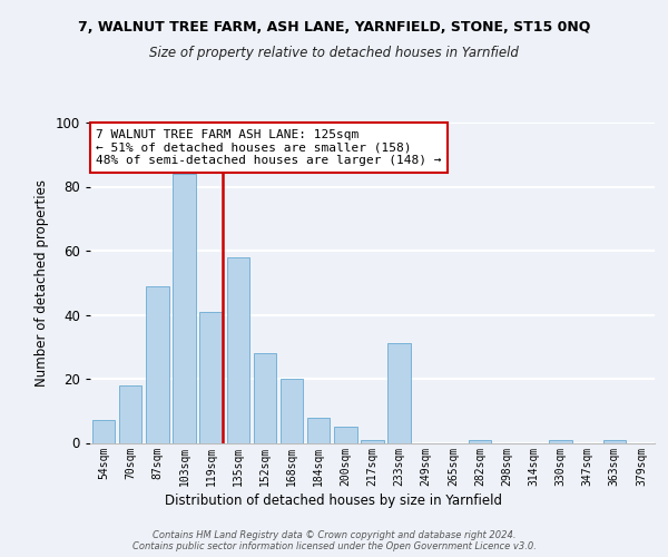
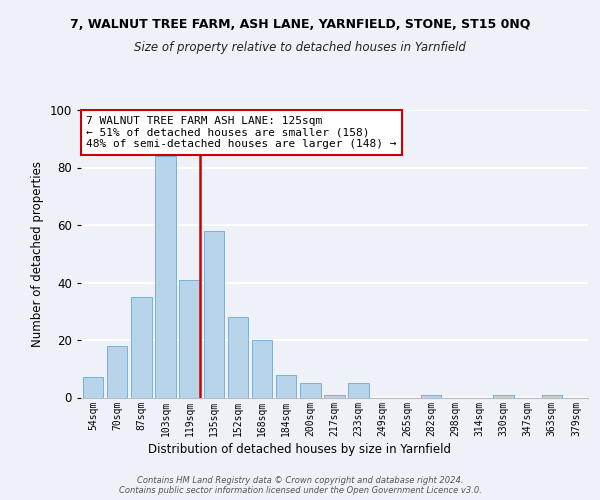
87sqm: 49 -> 35
233sqm: 31 -> 5
